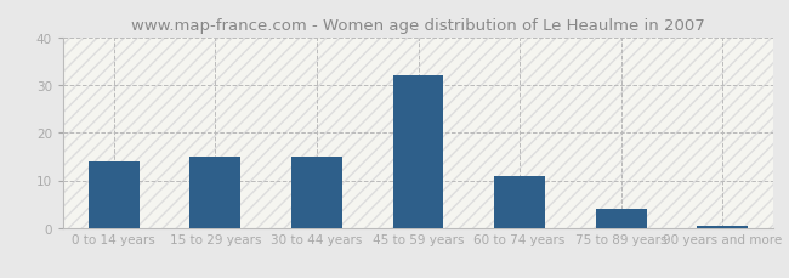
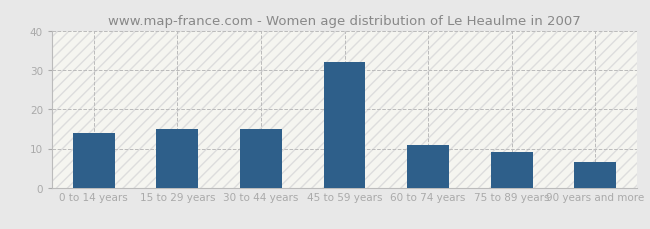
75 to 89 years: 4.0 -> 9.0
90 years and more: 0.5 -> 6.5
